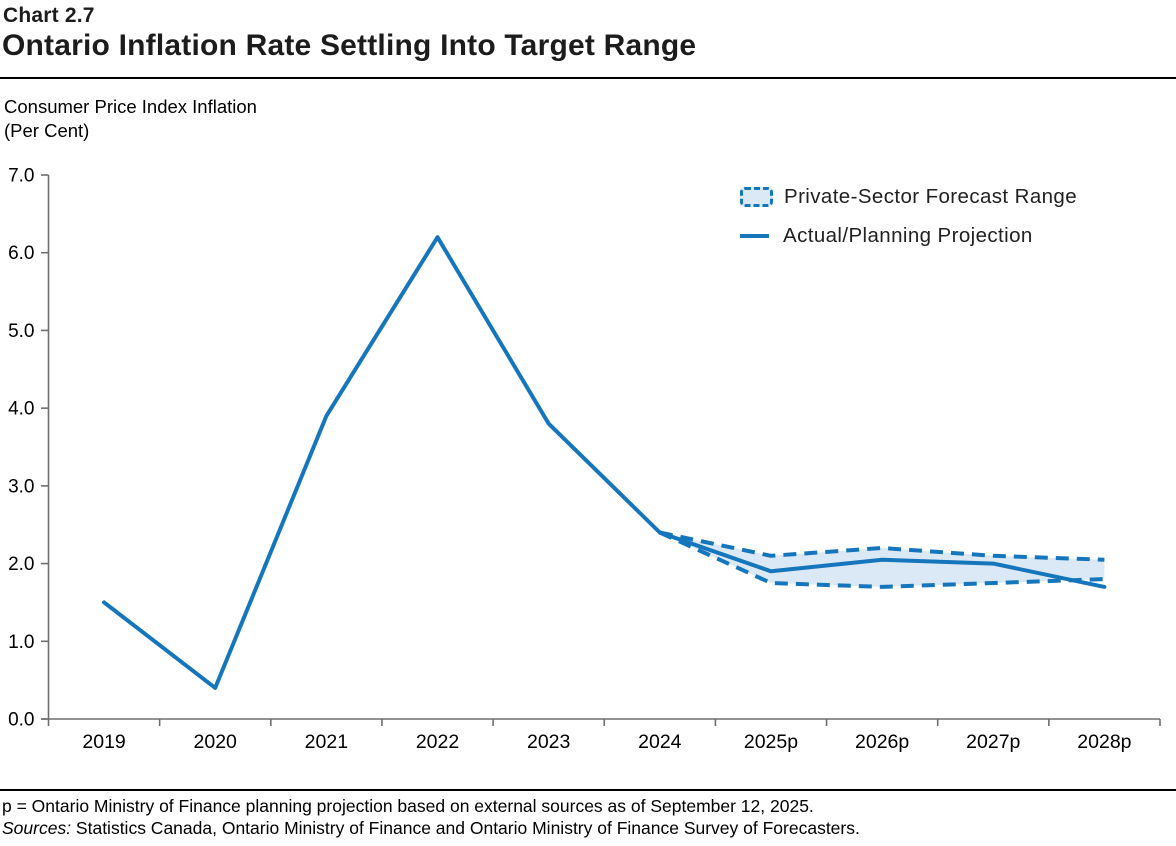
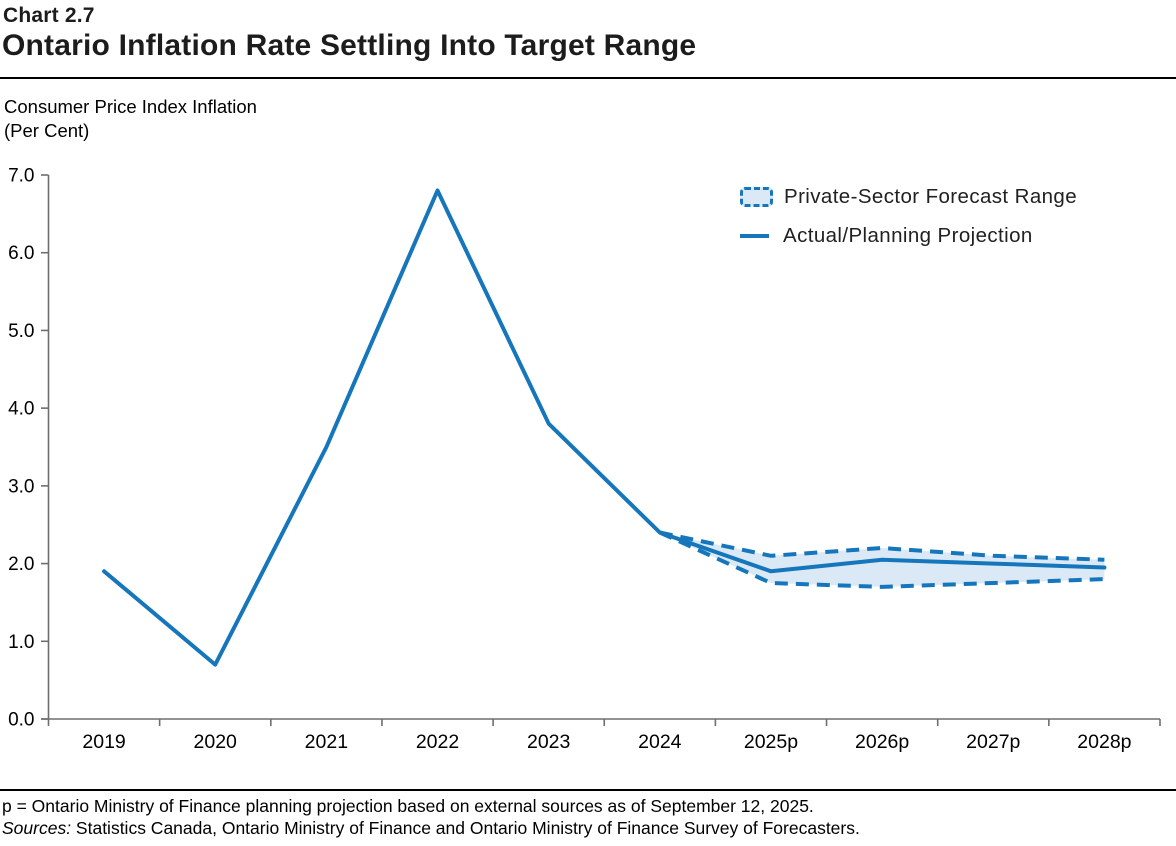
Actual/Planning Projection/2019: 1.5 -> 1.9
Actual/Planning Projection/2020: 0.4 -> 0.7
Actual/Planning Projection/2021: 3.9 -> 3.5
Actual/Planning Projection/2022: 6.2 -> 6.8
Actual/Planning Projection/2028p: 1.7 -> 1.9
